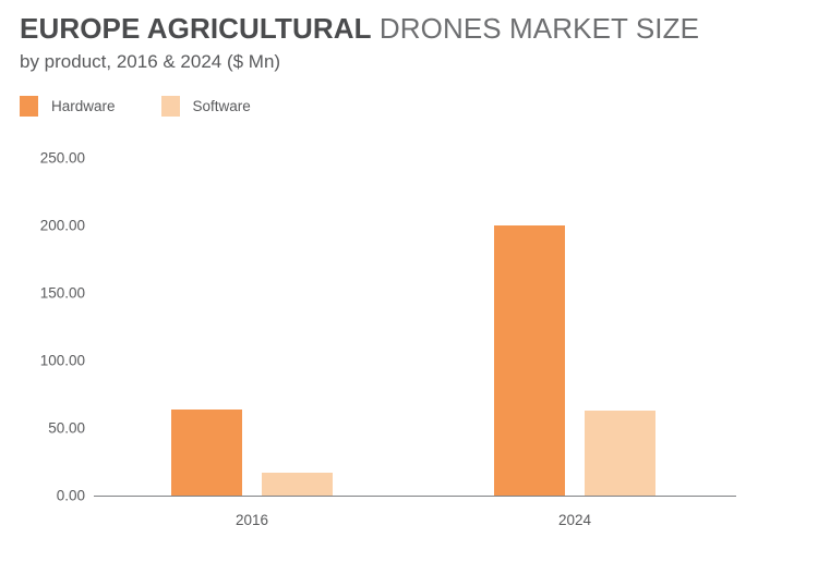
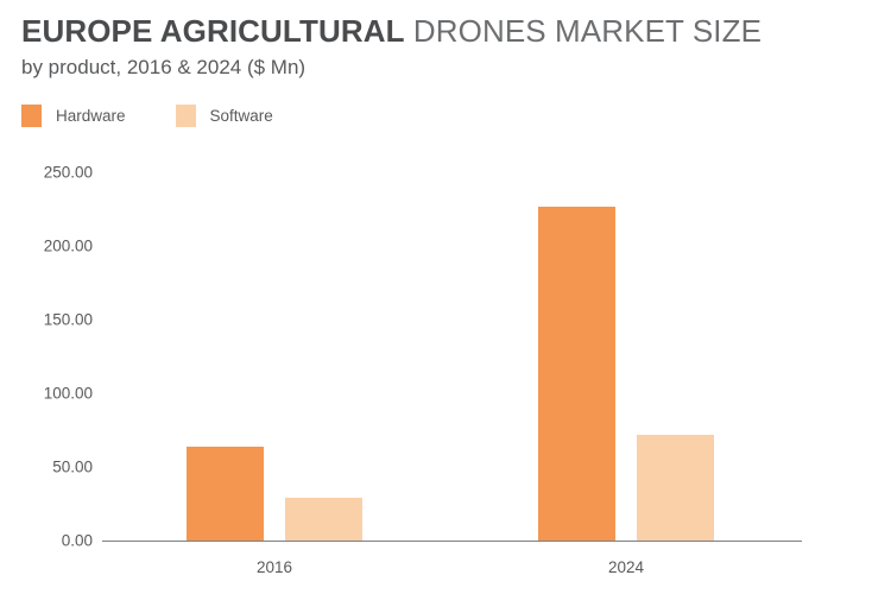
Software/2016: 17 -> 29
Hardware/2024: 200 -> 227
Software/2024: 63 -> 72
